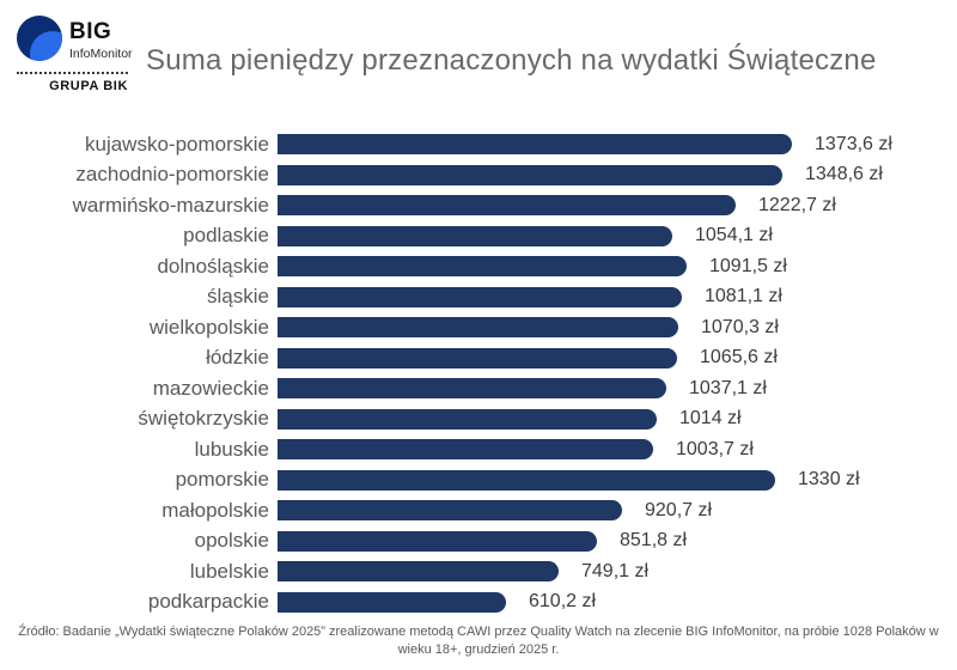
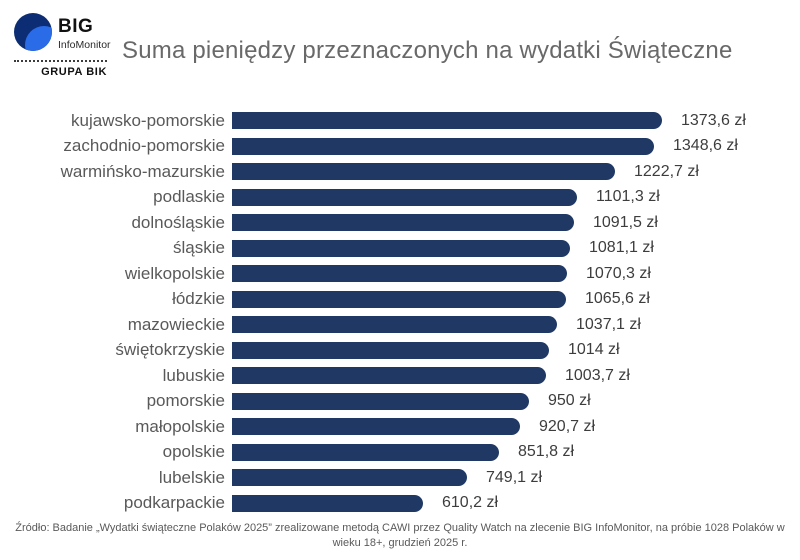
podlaskie: 1054,1 -> 1101,3
pomorskie: 1330 -> 950
